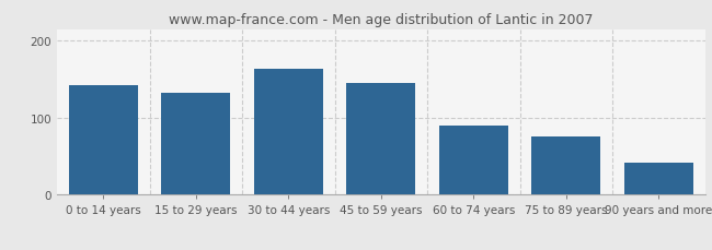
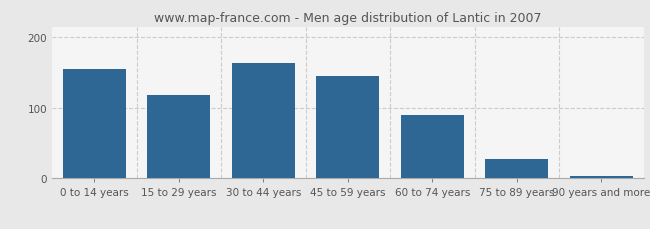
0 to 14 years: 142 -> 155
15 to 29 years: 132 -> 118
75 to 89 years: 76 -> 28
90 years and more: 42 -> 3
